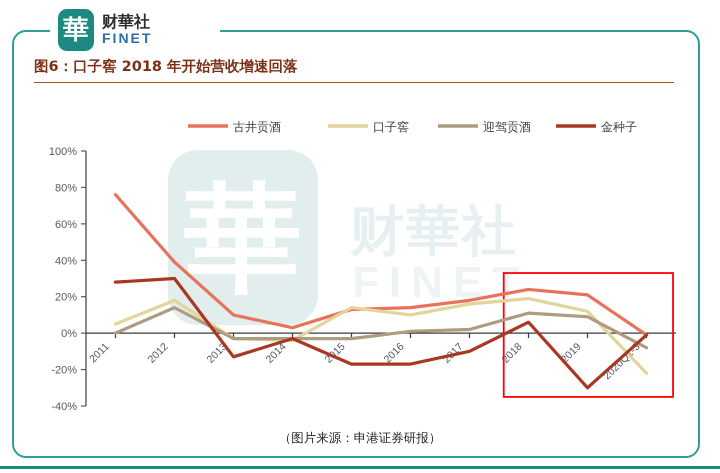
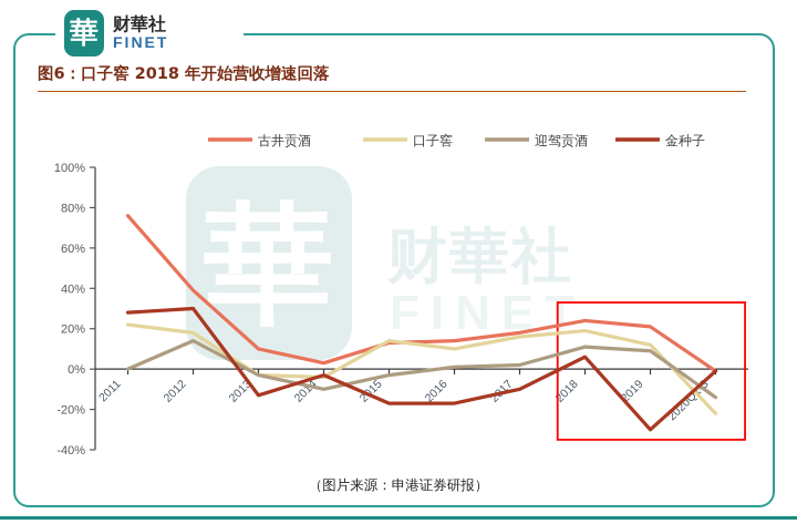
口子窖/2011: 5% -> 22%
迎驾贡酒/2014: -3% -> -10%
迎驾贡酒/2020Q1-3: -8% -> -14%
